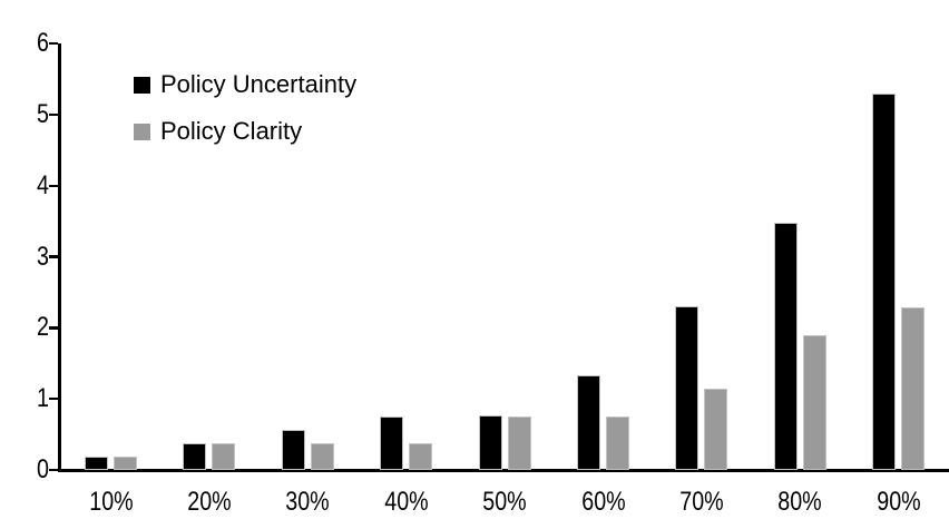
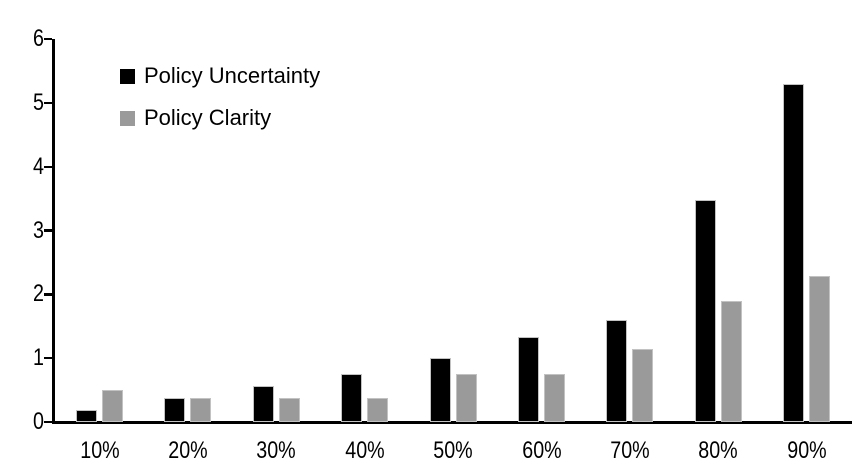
Policy Clarity/10%: 0.2 -> 0.5
Policy Uncertainty/50%: 0.8 -> 1.0
Policy Uncertainty/70%: 2.3 -> 1.6
